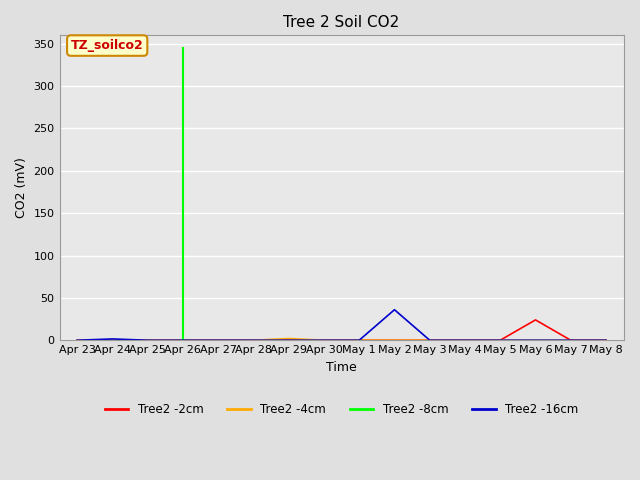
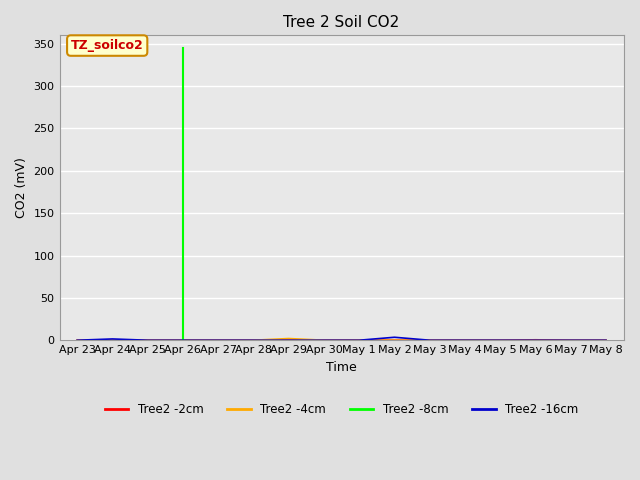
Tree2 -16cm/May 2: 36 -> 4
Tree2 -2cm/May 6: 24 -> 0
